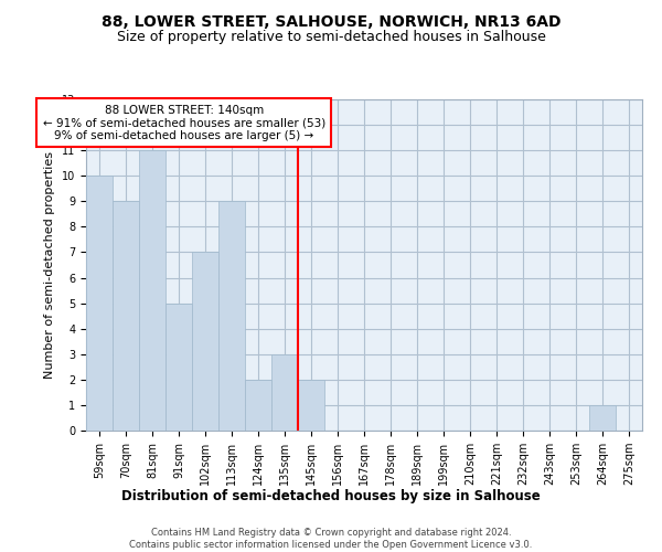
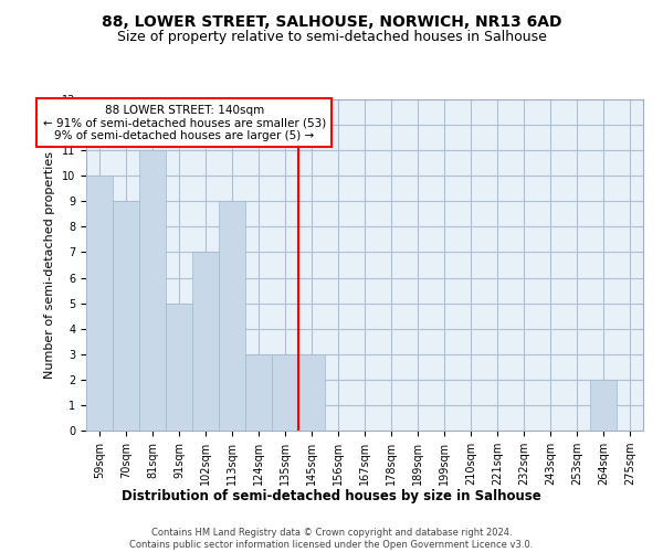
124sqm: 2 -> 3
145sqm: 2 -> 3
264sqm: 1 -> 2
